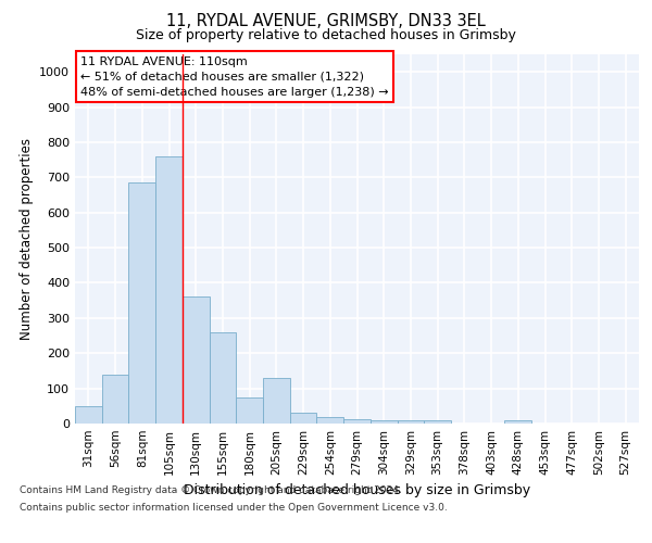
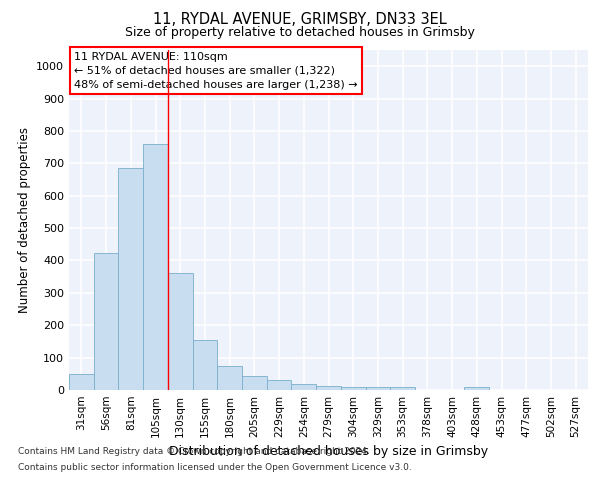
56sqm: 140 -> 422
155sqm: 260 -> 155
205sqm: 130 -> 42
